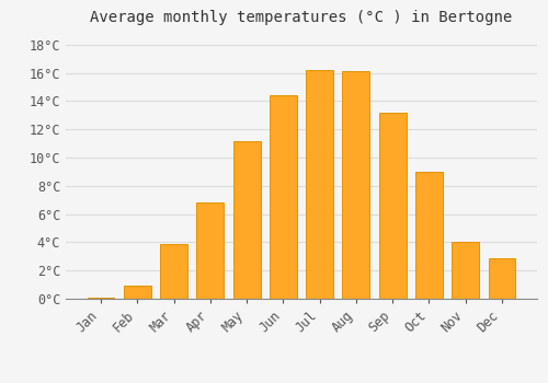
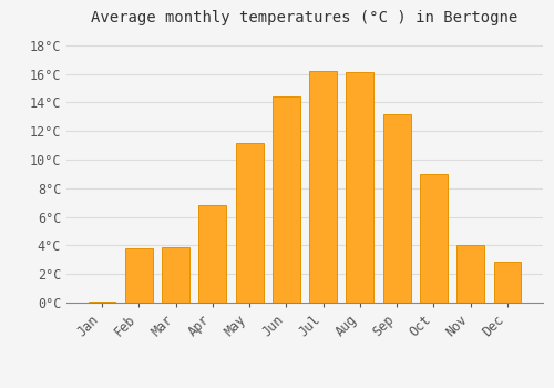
Feb: 0.9°C -> 3.8°C
